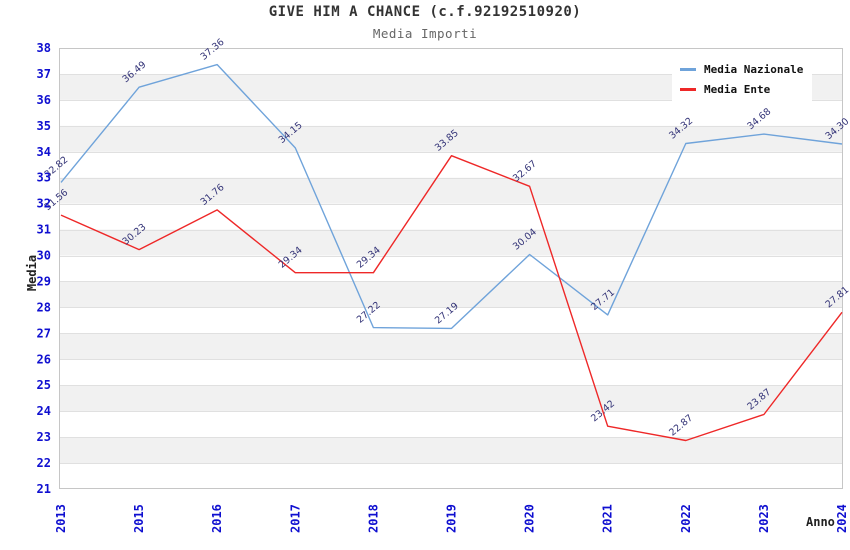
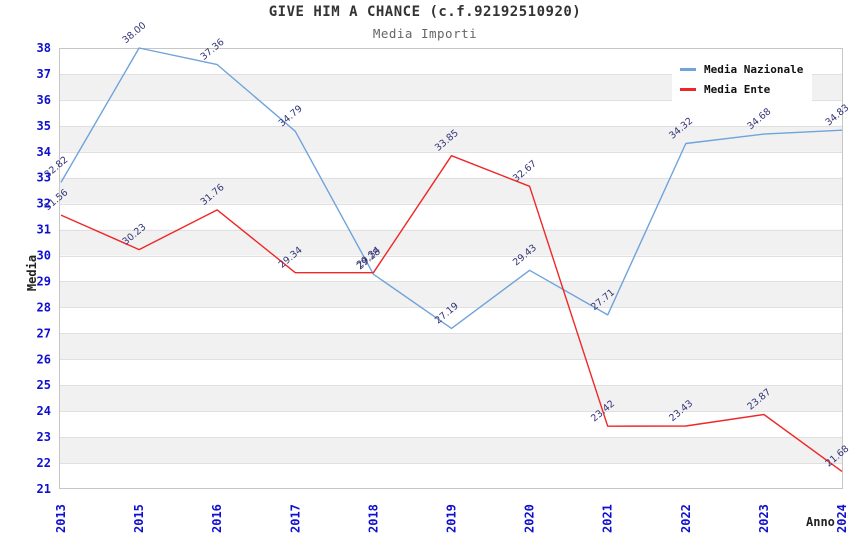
Media Nazionale/2015: 36.49 -> 38.00
Media Nazionale/2017: 34.15 -> 34.79
Media Nazionale/2018: 27.22 -> 29.28
Media Nazionale/2020: 30.04 -> 29.43
Media Ente/2022: 22.87 -> 23.43
Media Nazionale/2024: 34.30 -> 34.83
Media Ente/2024: 27.81 -> 21.68
